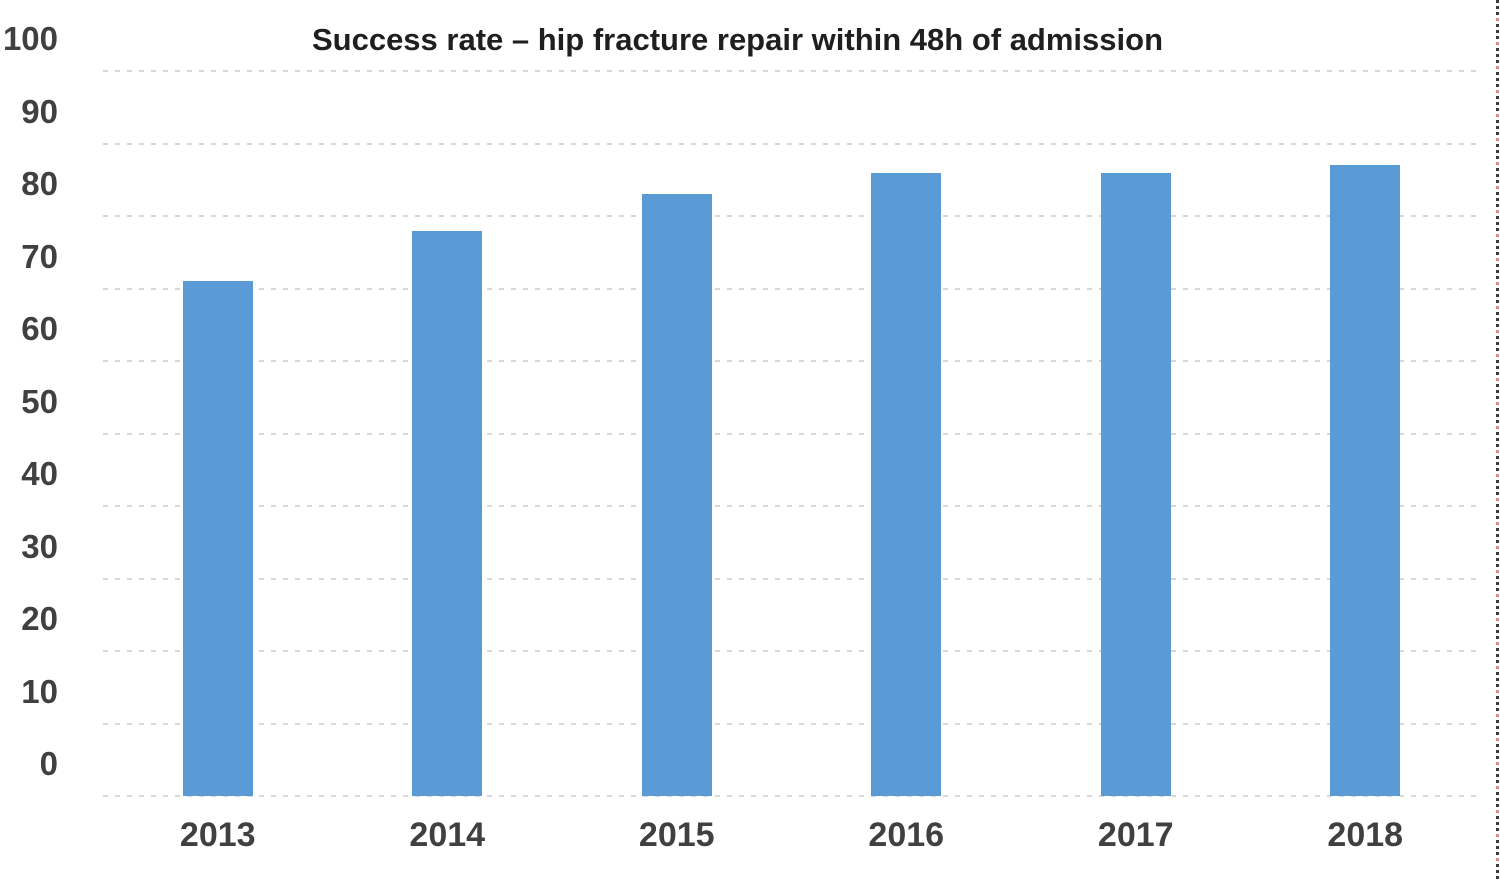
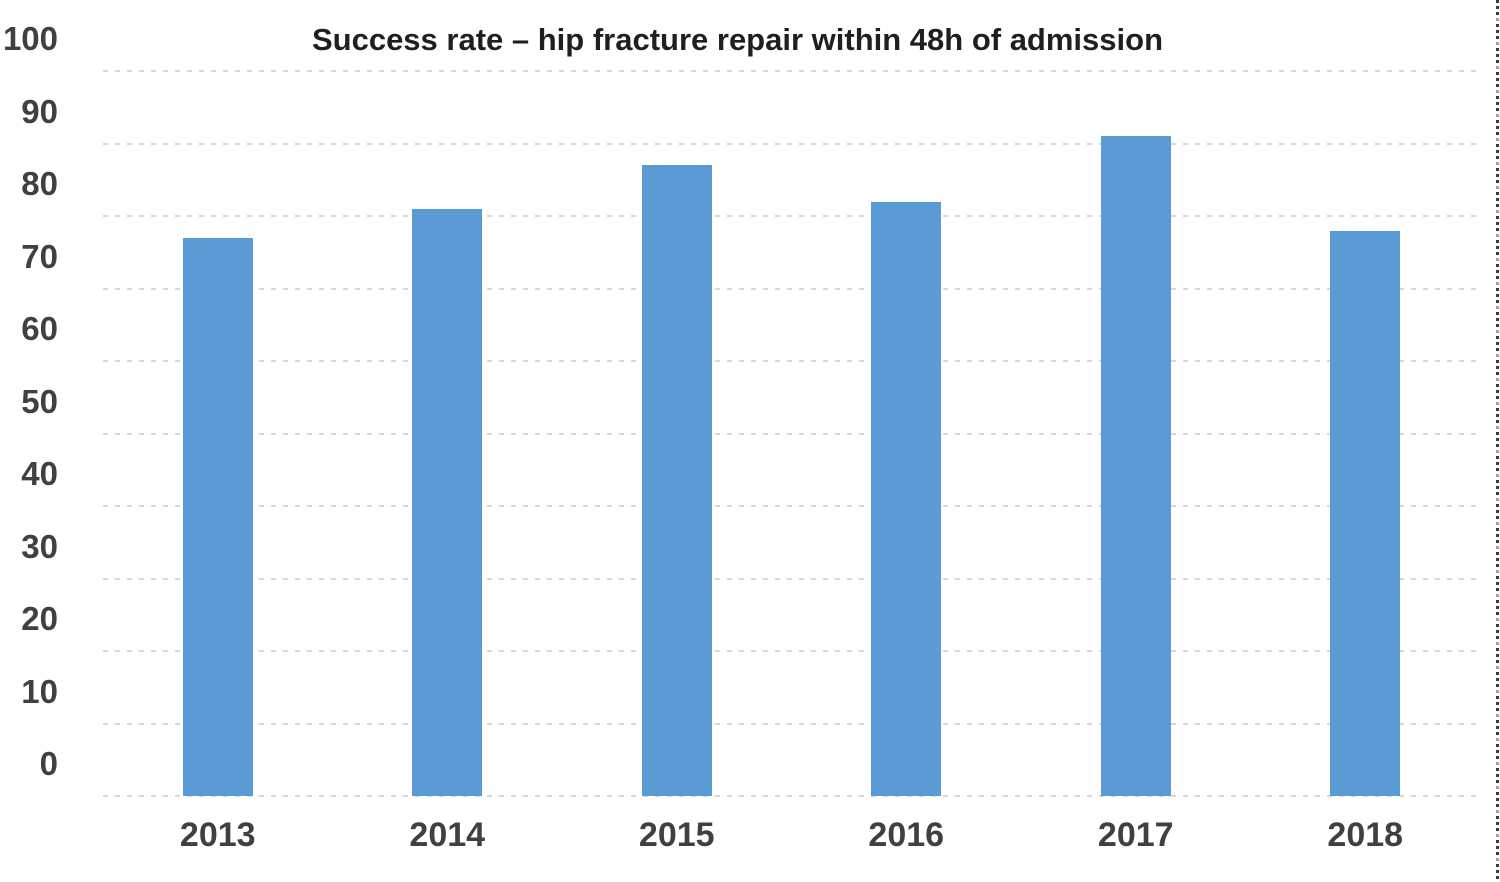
2013: 71 -> 77
2014: 78 -> 81
2015: 83 -> 87
2016: 86 -> 82
2017: 86 -> 91
2018: 87 -> 78
